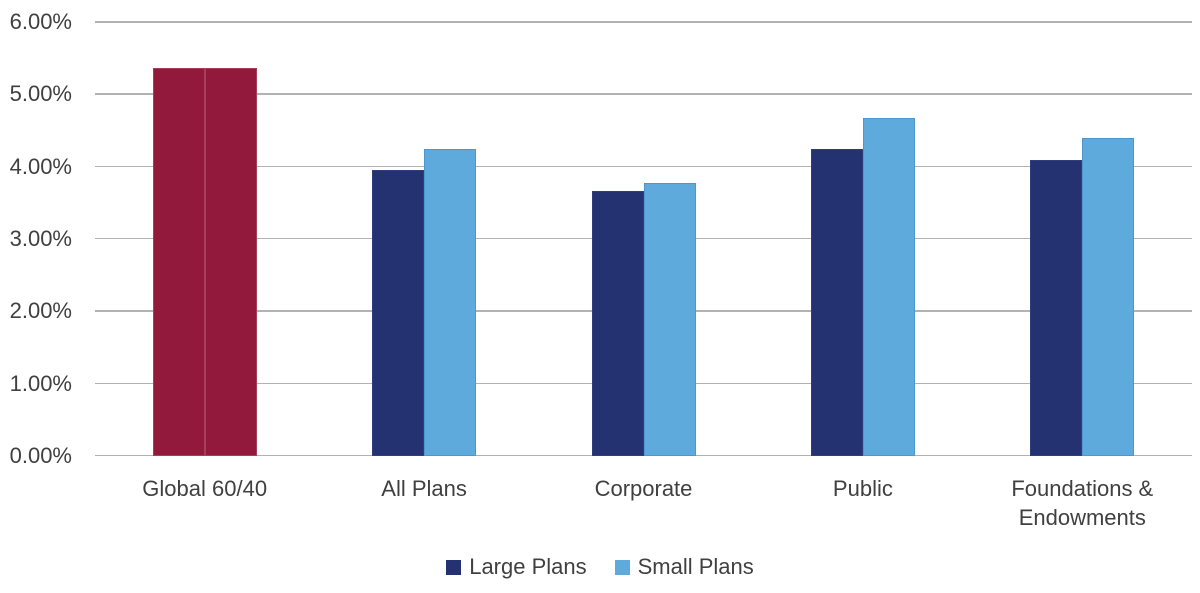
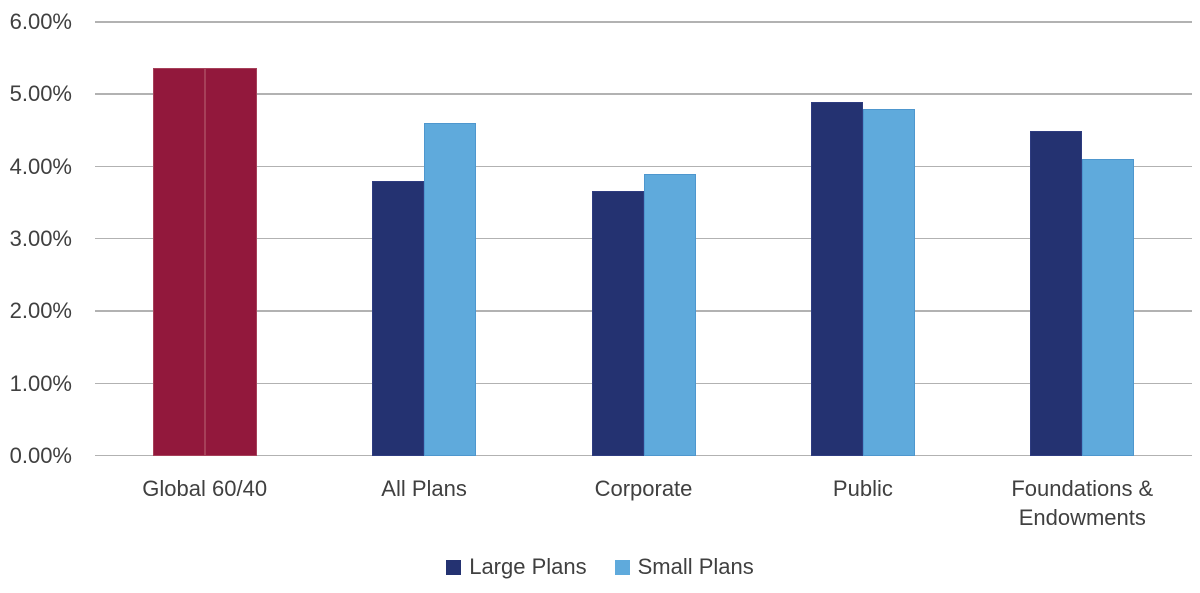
Large Plans/All Plans: 4.0% -> 3.8%
Small Plans/All Plans: 4.2% -> 4.6%
Small Plans/Corporate: 3.8% -> 3.9%
Large Plans/Public: 4.2% -> 4.9%
Small Plans/Public: 4.7% -> 4.8%
Large Plans/Foundations & Endowments: 4.1% -> 4.5%
Small Plans/Foundations & Endowments: 4.4% -> 4.1%
